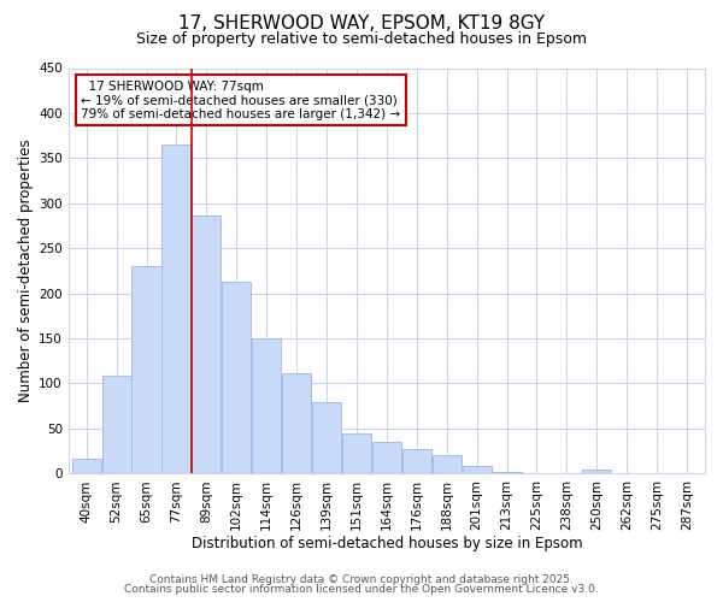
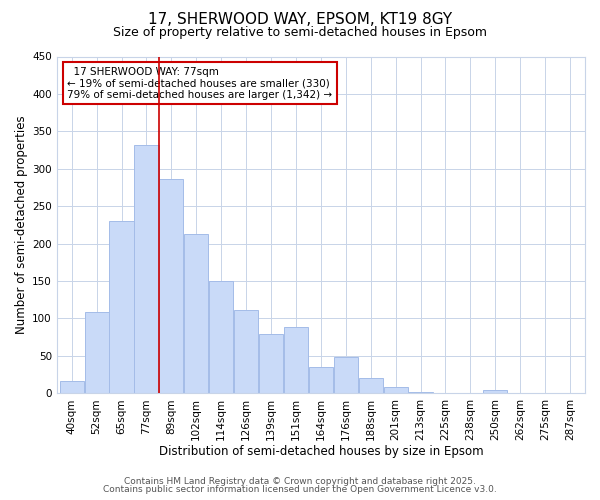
77sqm: 365 -> 332
151sqm: 45 -> 88
176sqm: 27 -> 48
